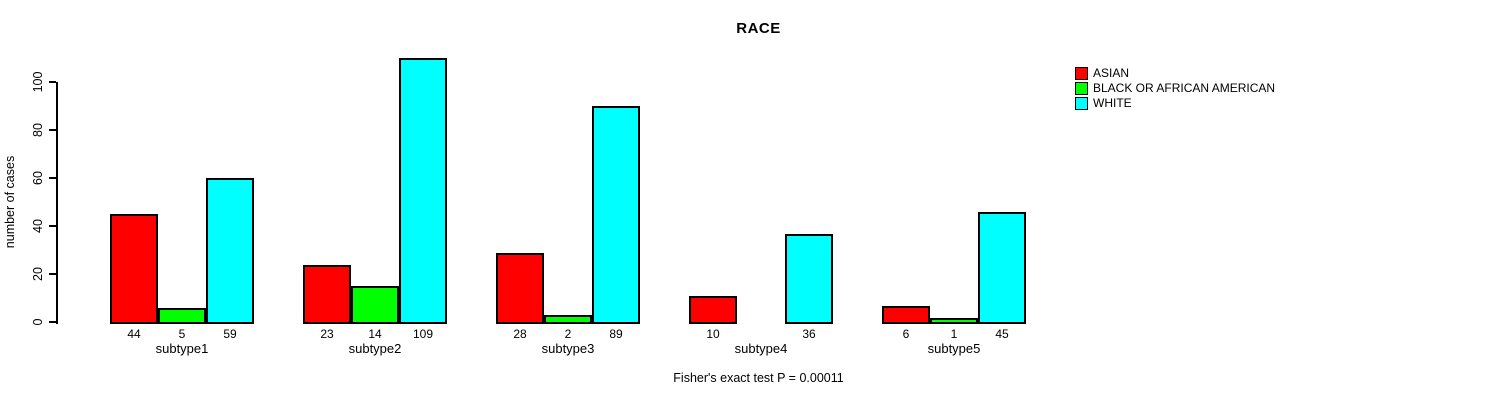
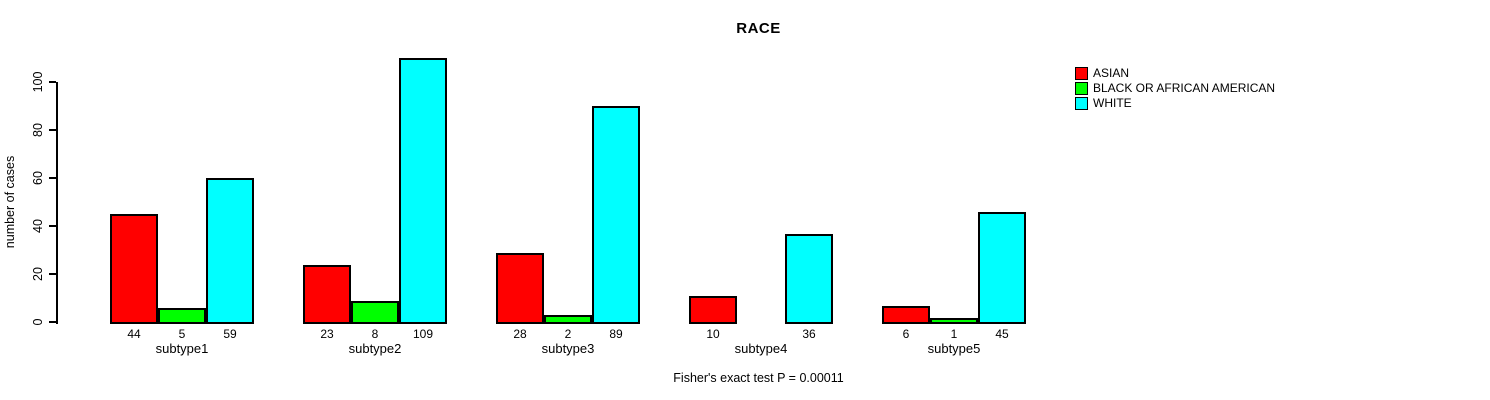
BLACK OR AFRICAN AMERICAN/subtype2: 14 -> 8
